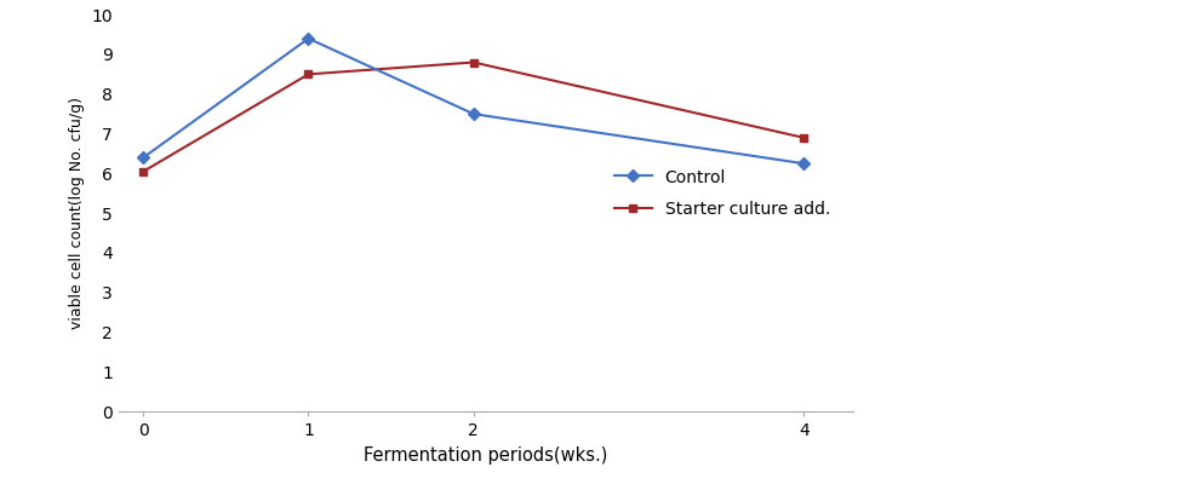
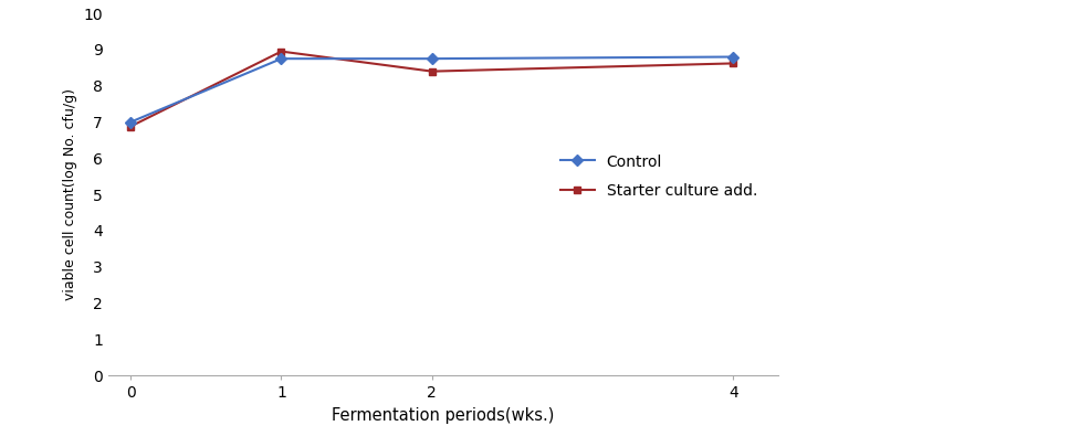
Control/0: 6.40 -> 7.00
Starter culture add./0: 6.05 -> 6.88
Control/1: 9.40 -> 8.75
Starter culture add./1: 8.50 -> 8.95
Control/2: 7.50 -> 8.75
Starter culture add./2: 8.80 -> 8.40
Control/4: 6.25 -> 8.80
Starter culture add./4: 6.90 -> 8.62
